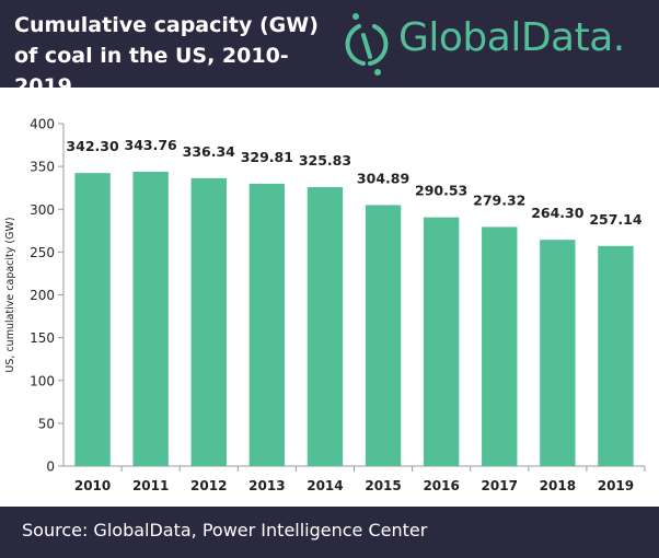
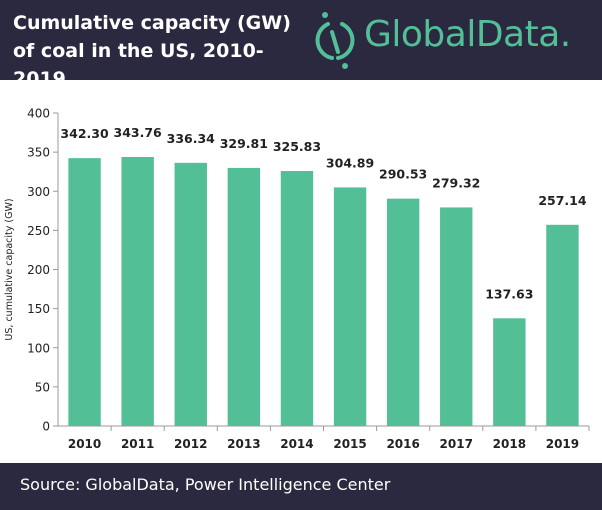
2018: 264.30 -> 137.63
